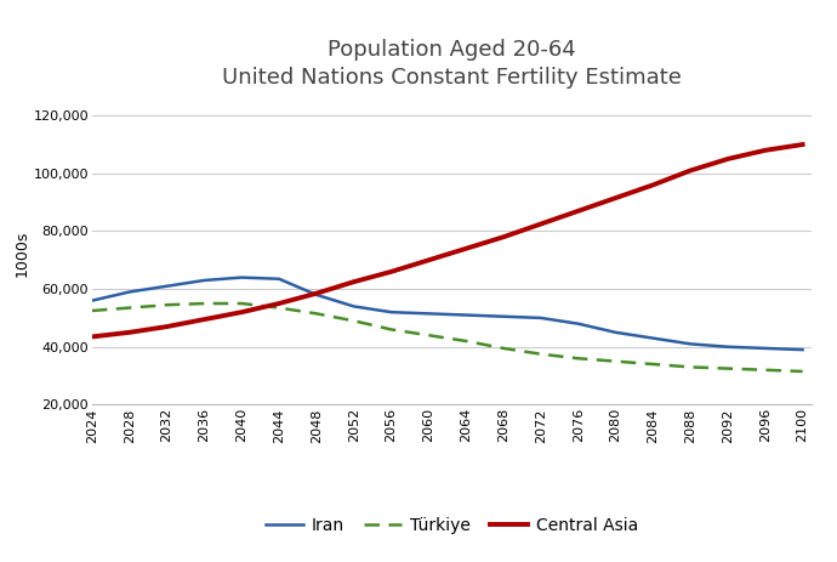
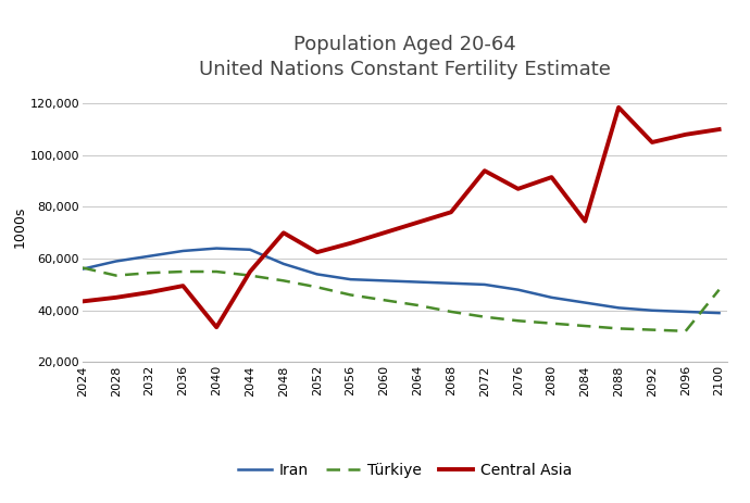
Türkiye/2024: 52,500 -> 56,500
Central Asia/2040: 52,000 -> 33,500
Central Asia/2048: 58,500 -> 70,000
Central Asia/2072: 82,500 -> 94,000
Central Asia/2084: 96,000 -> 74,500
Central Asia/2088: 101,000 -> 118,500
Türkiye/2100: 31,500 -> 48,000
